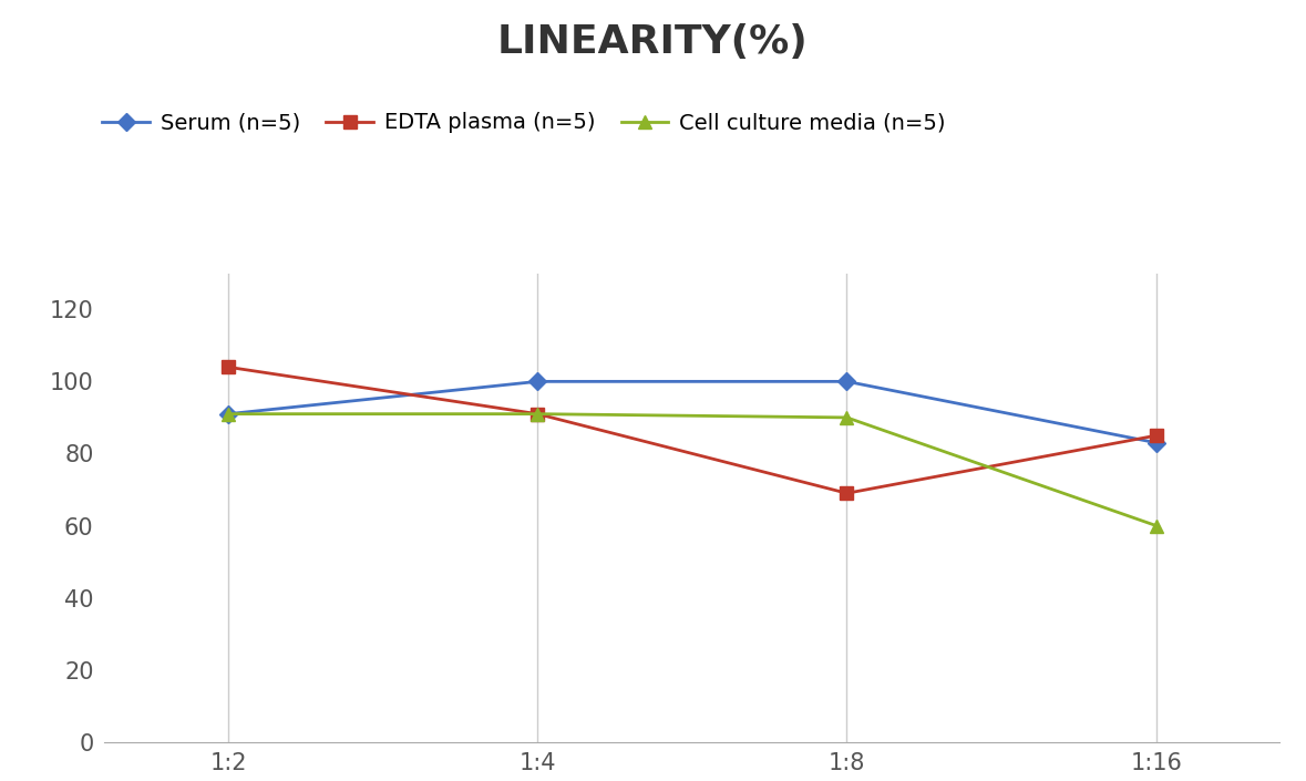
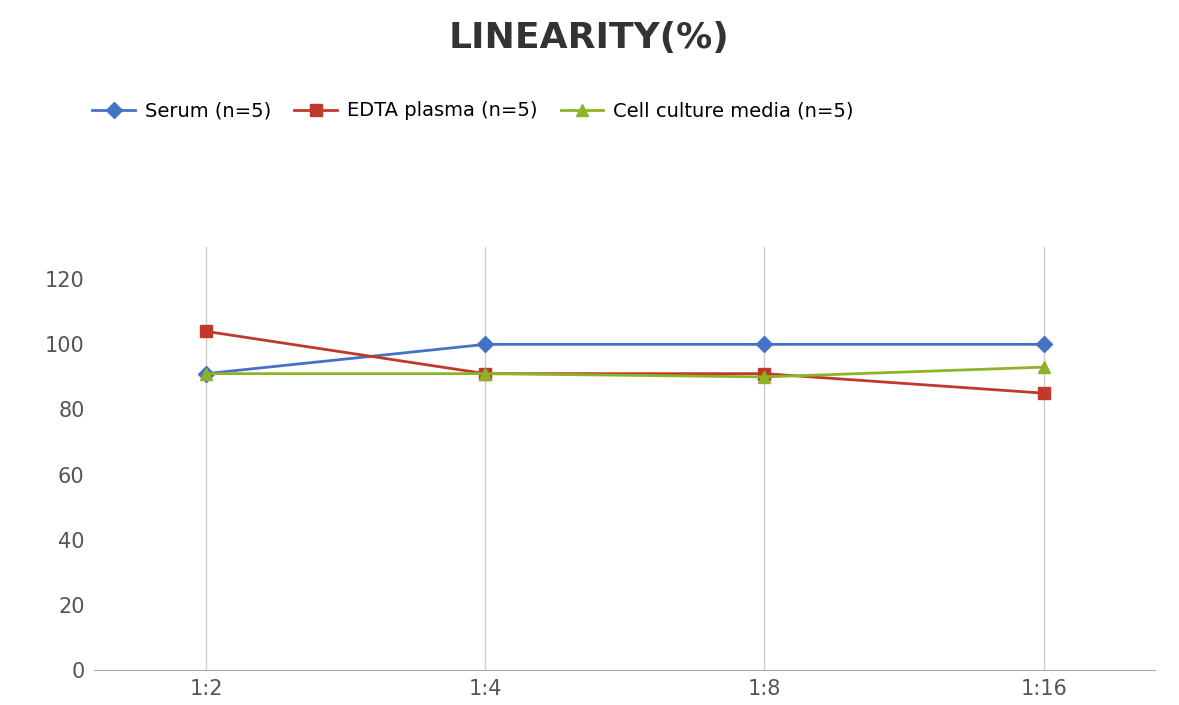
EDTA plasma (n=5)/1:8: 69 -> 91
Serum (n=5)/1:16: 83 -> 100
Cell culture media (n=5)/1:16: 60 -> 93
